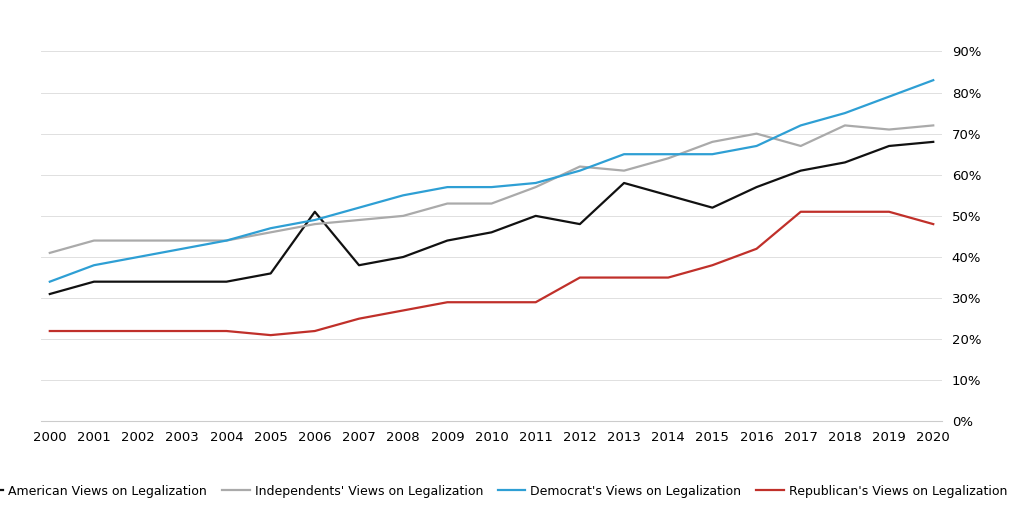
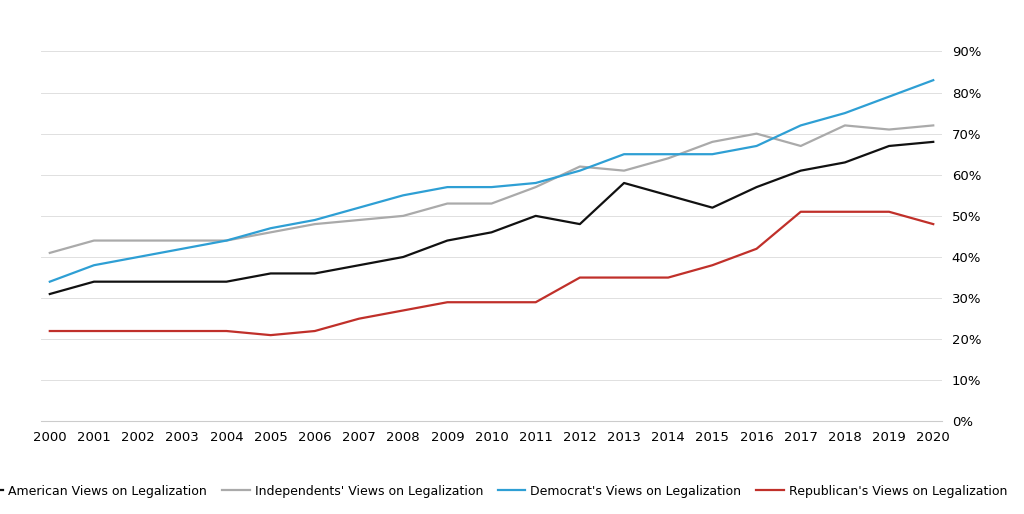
American Views on Legalization/2006: 51% -> 36%
